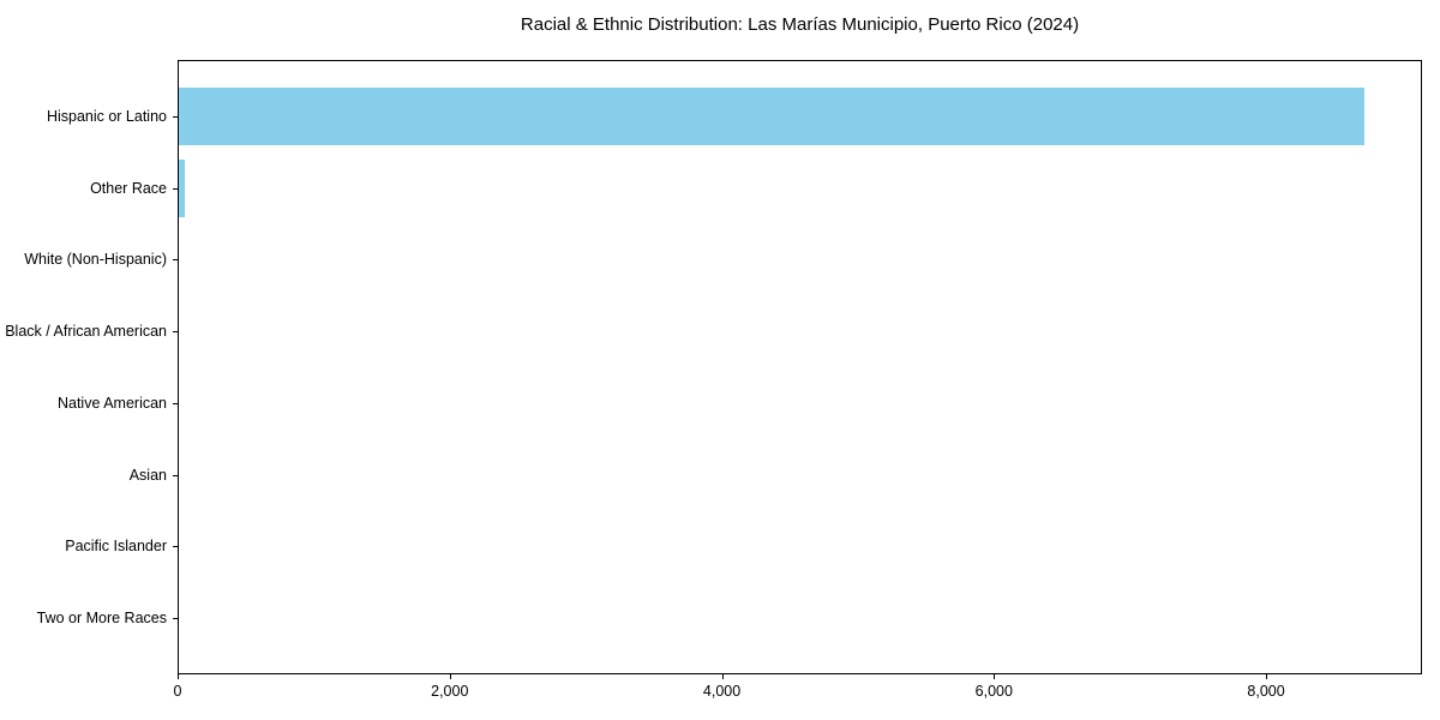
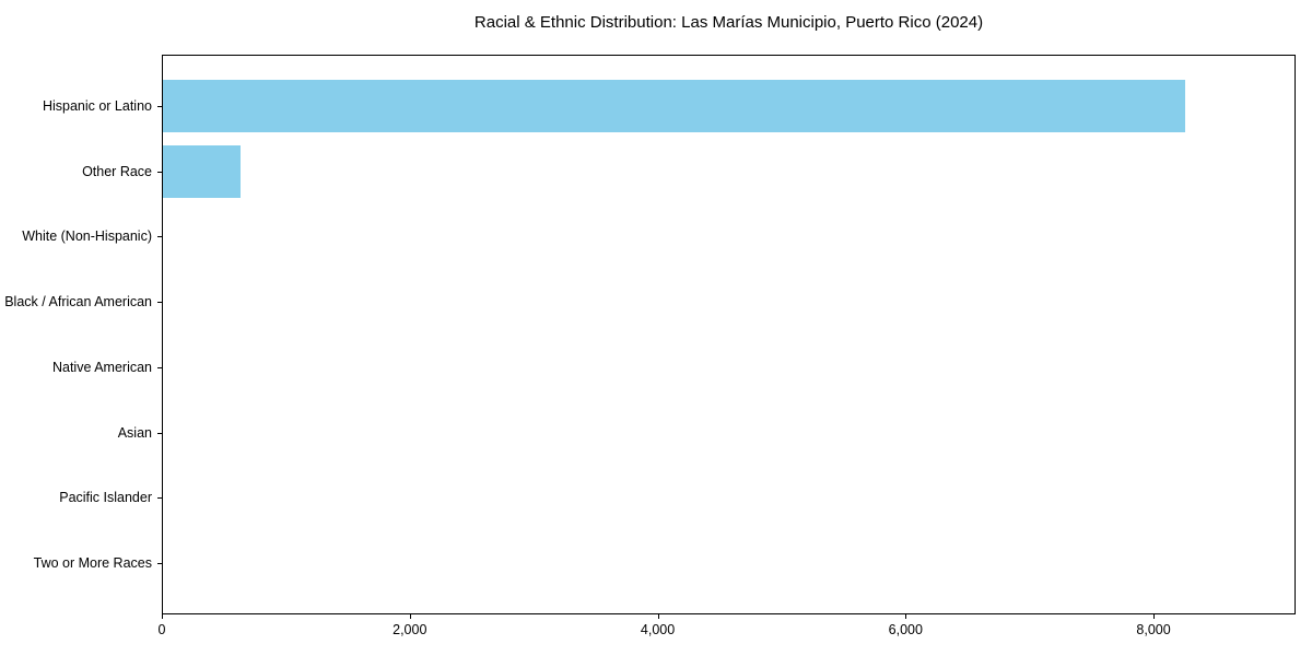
Hispanic or Latino: 8710 -> 8250
Other Race: 40 -> 630
